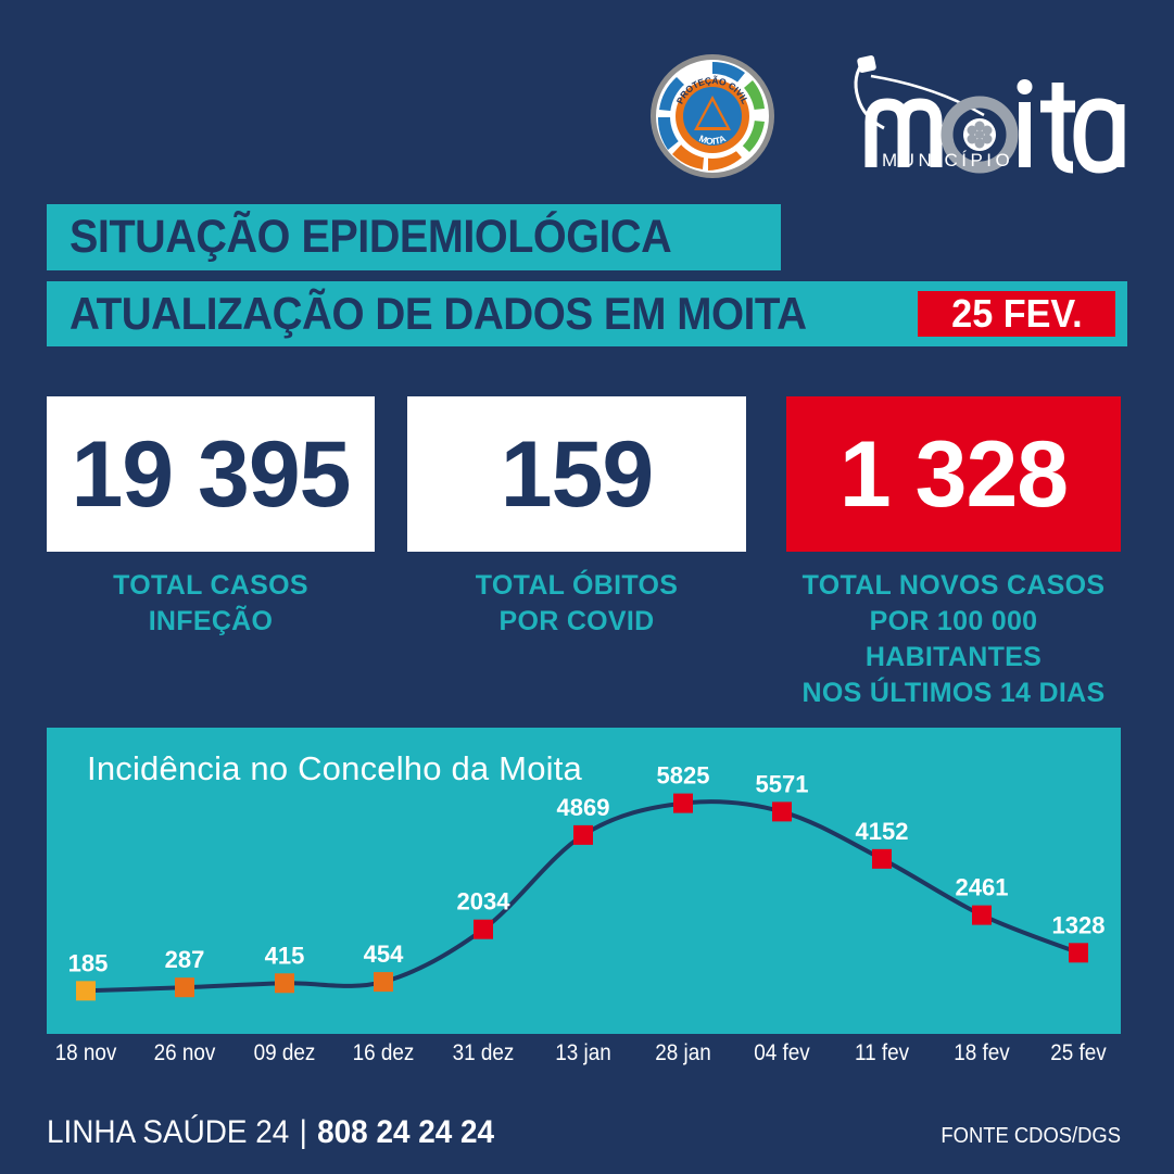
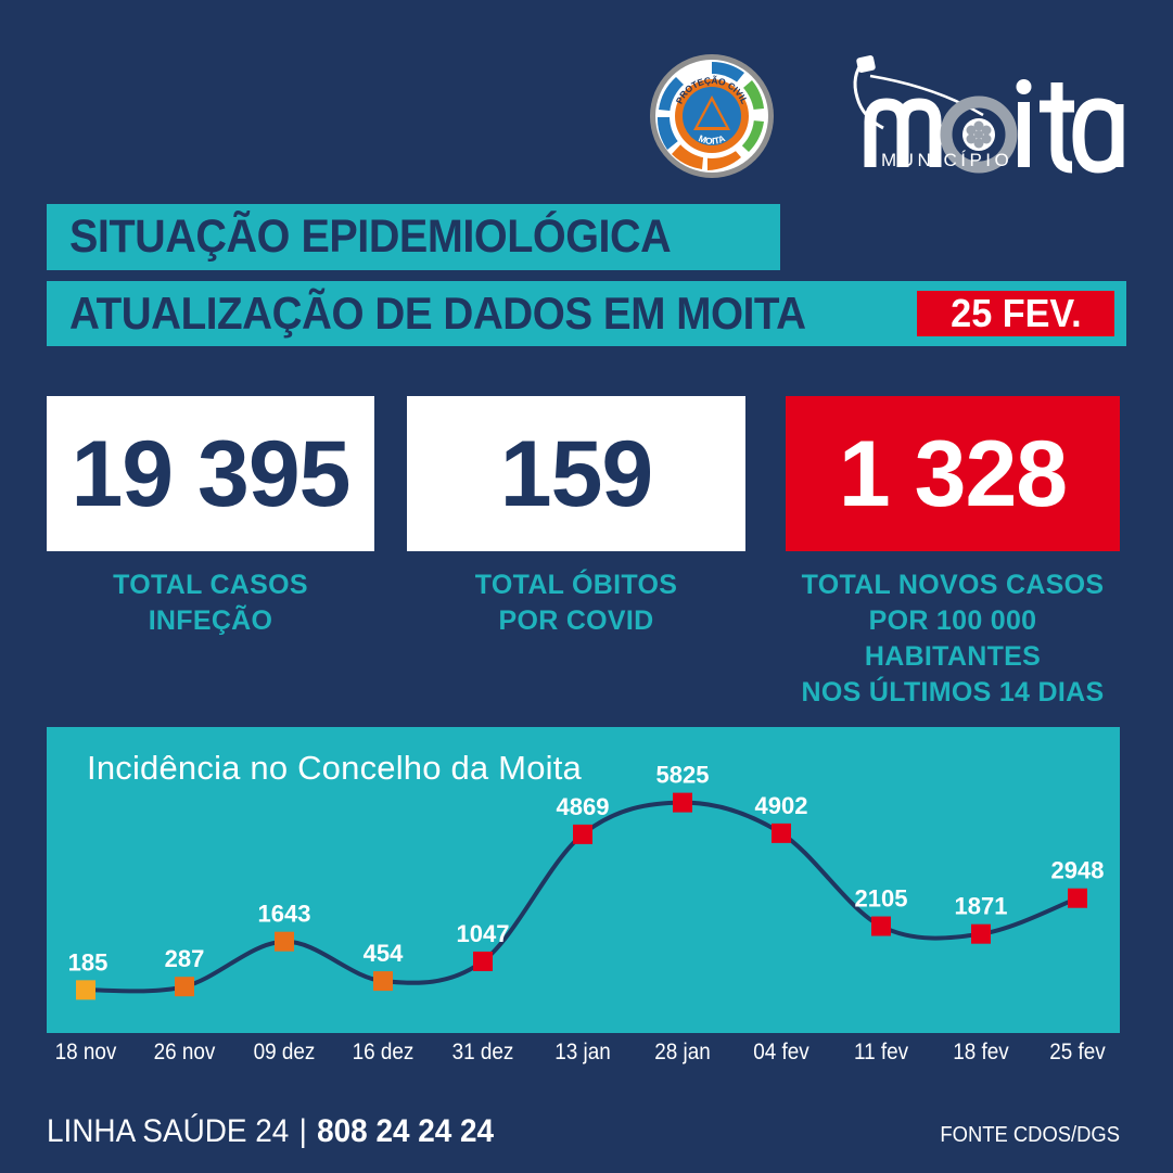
09 dez: 415 -> 1643
31 dez: 2034 -> 1047
04 fev: 5571 -> 4902
11 fev: 4152 -> 2105
18 fev: 2461 -> 1871
25 fev: 1328 -> 2948
